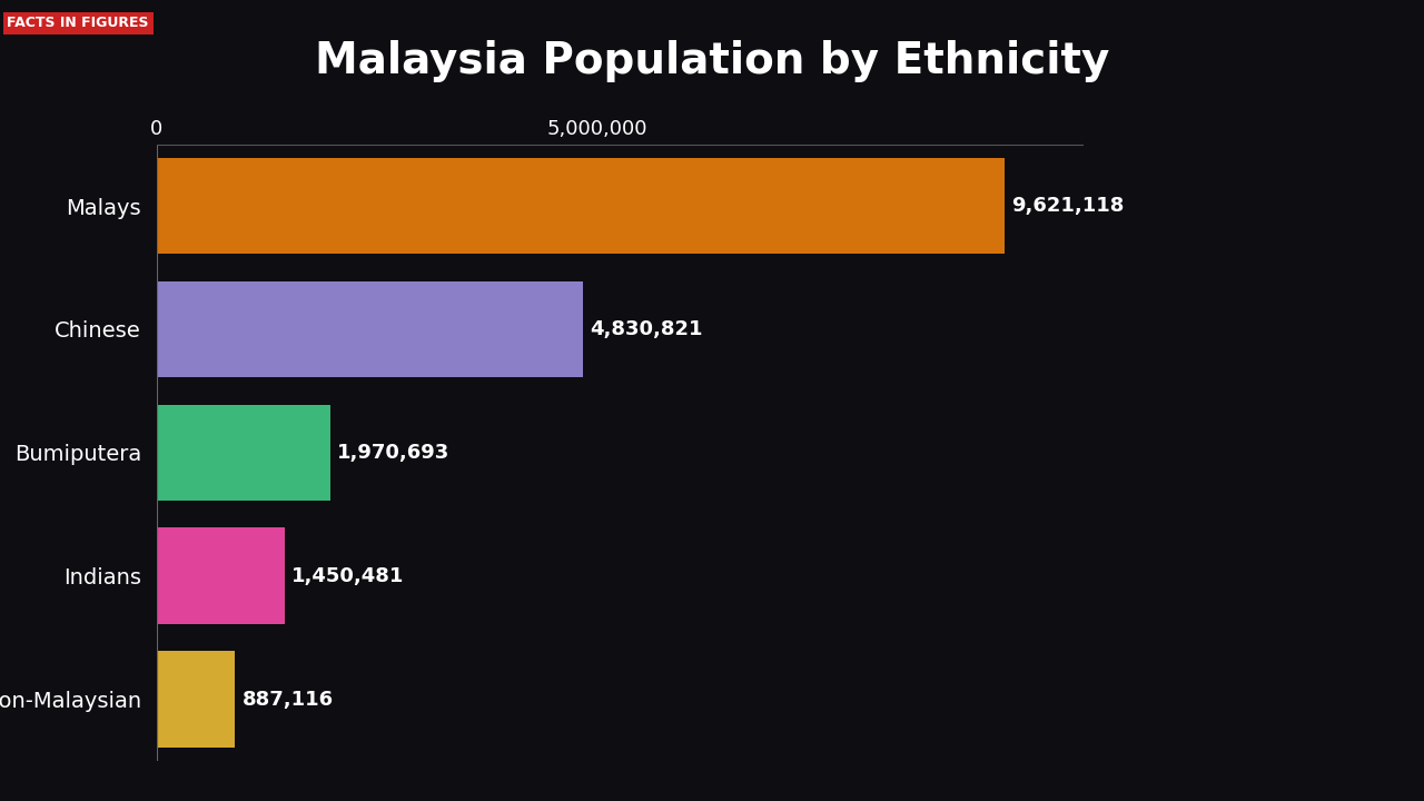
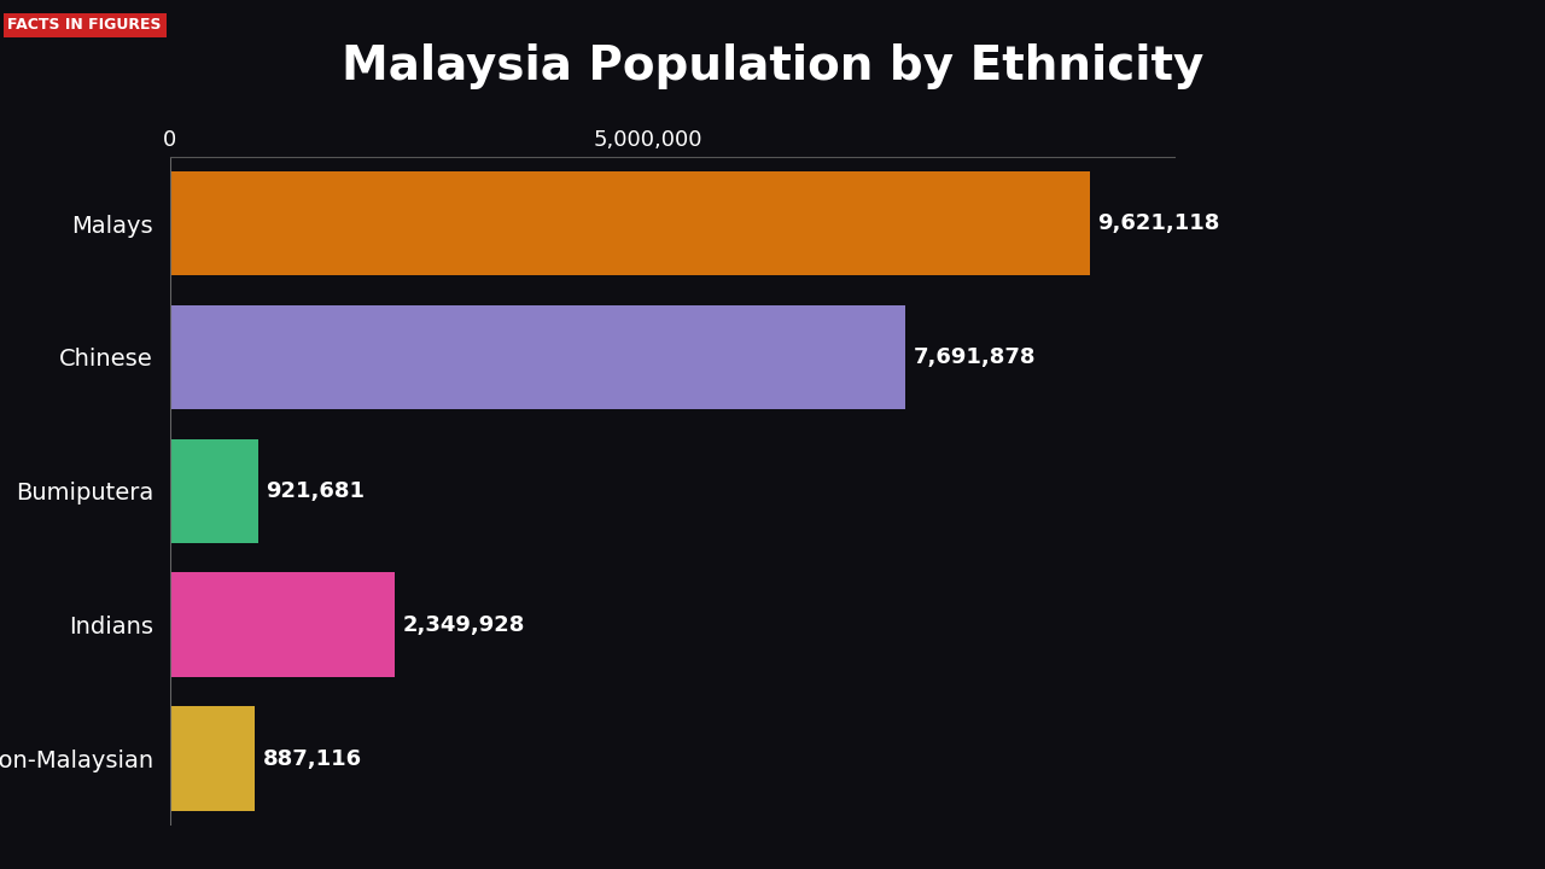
Chinese: 4,830,821 -> 7,691,878
Bumiputera: 1,970,693 -> 921,681
Indians: 1,450,481 -> 2,349,928
